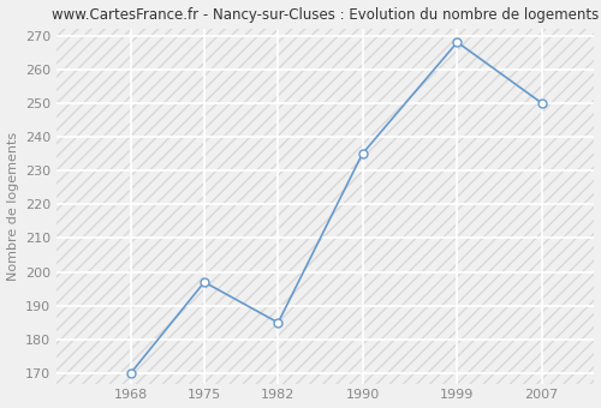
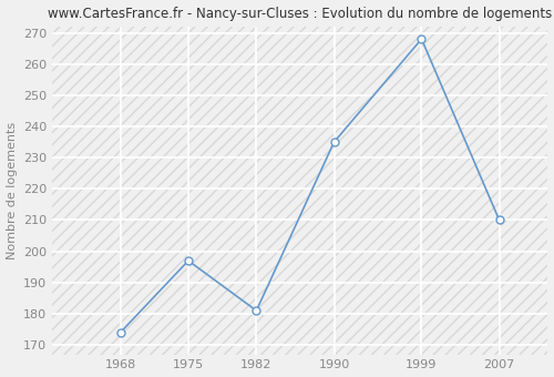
1968: 170 -> 174
1982: 185 -> 181
2007: 250 -> 210
